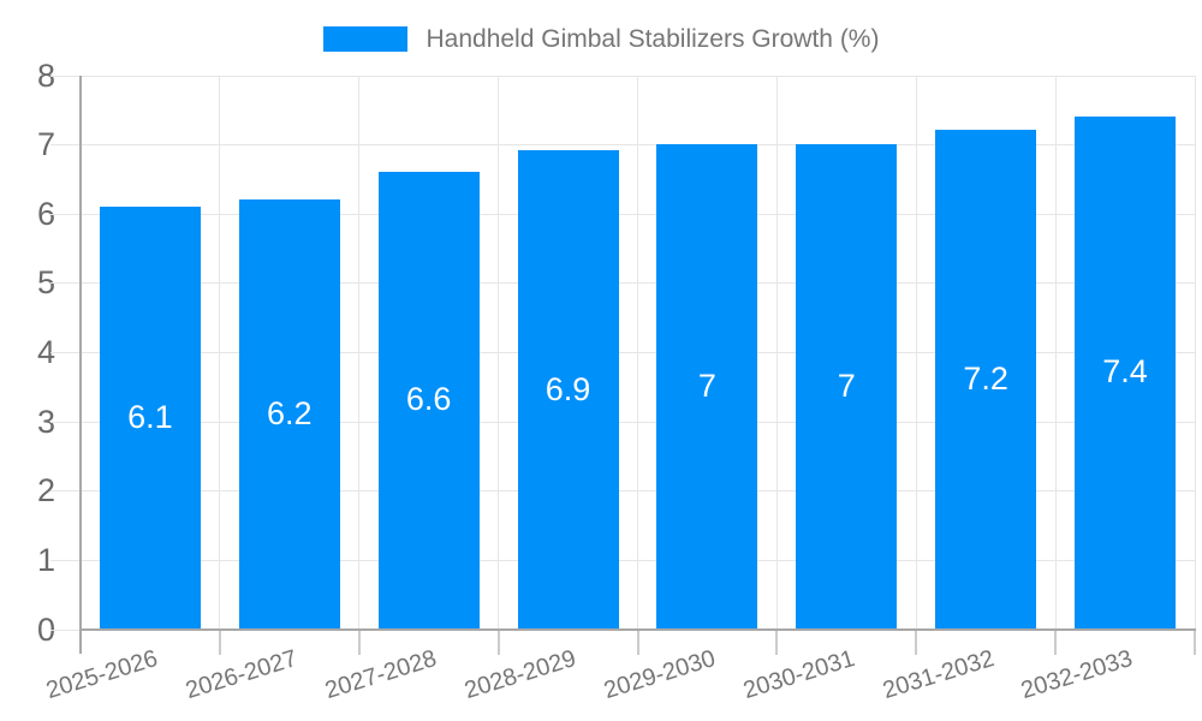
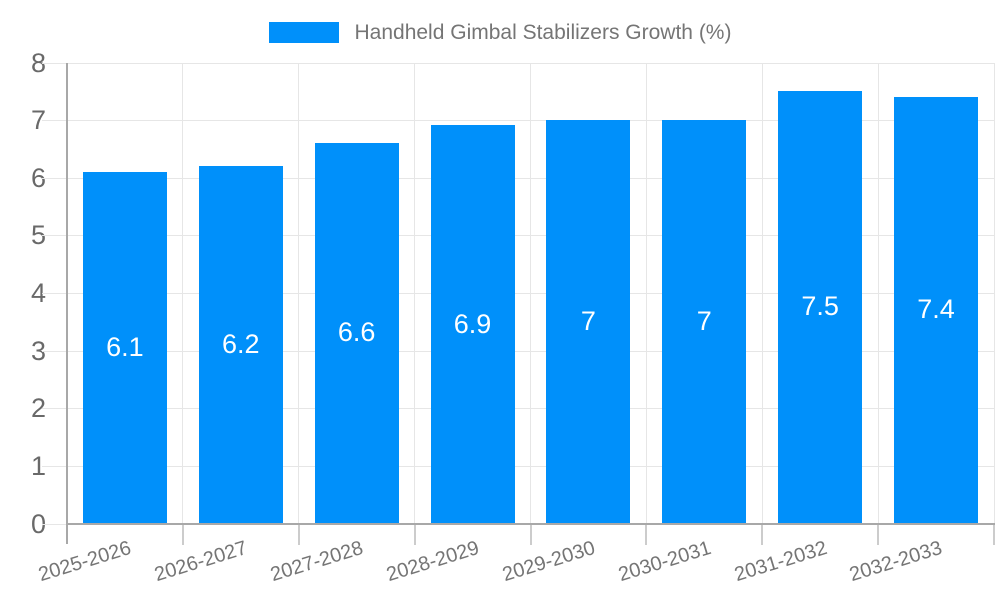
2031-2032: 7.2 -> 7.5
